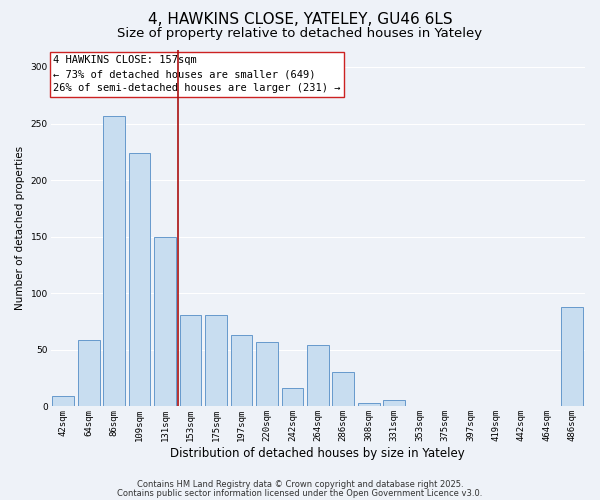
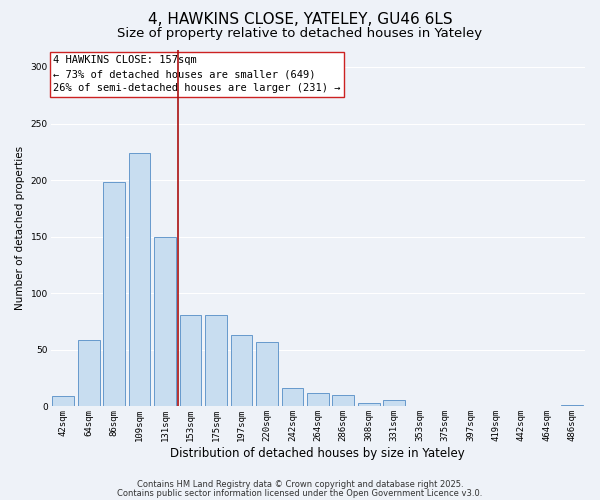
86sqm: 257 -> 198
264sqm: 54 -> 12
286sqm: 30 -> 10
486sqm: 88 -> 1
